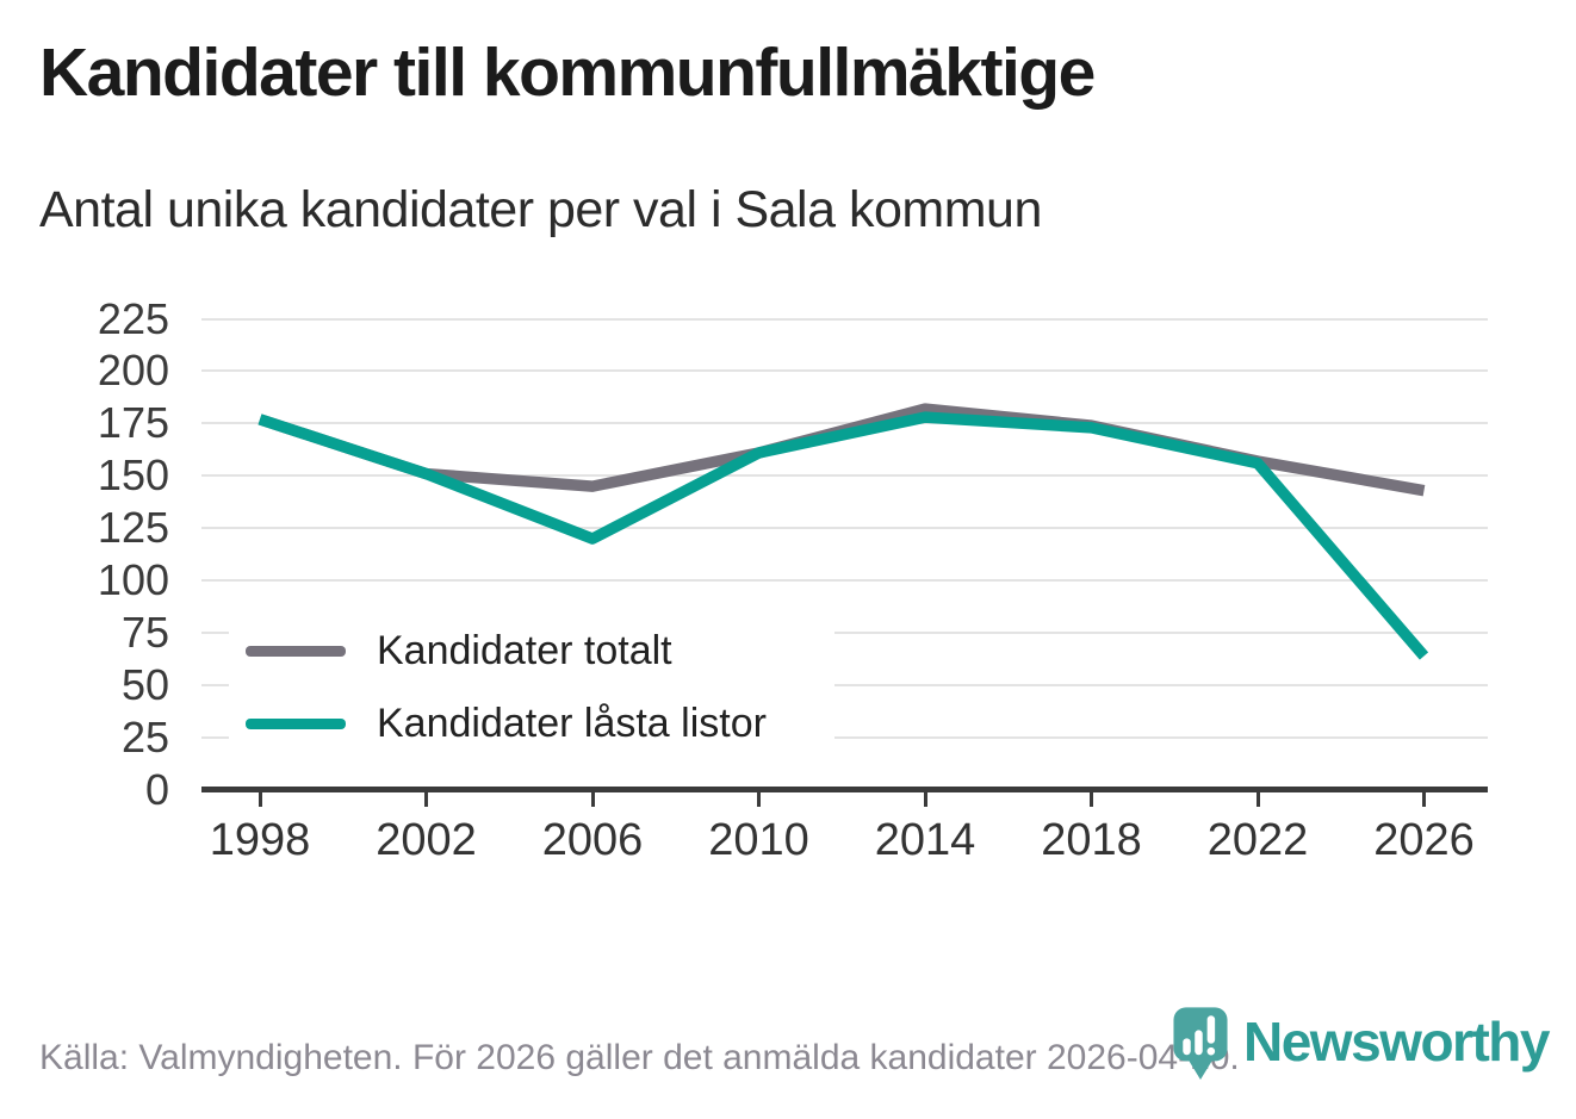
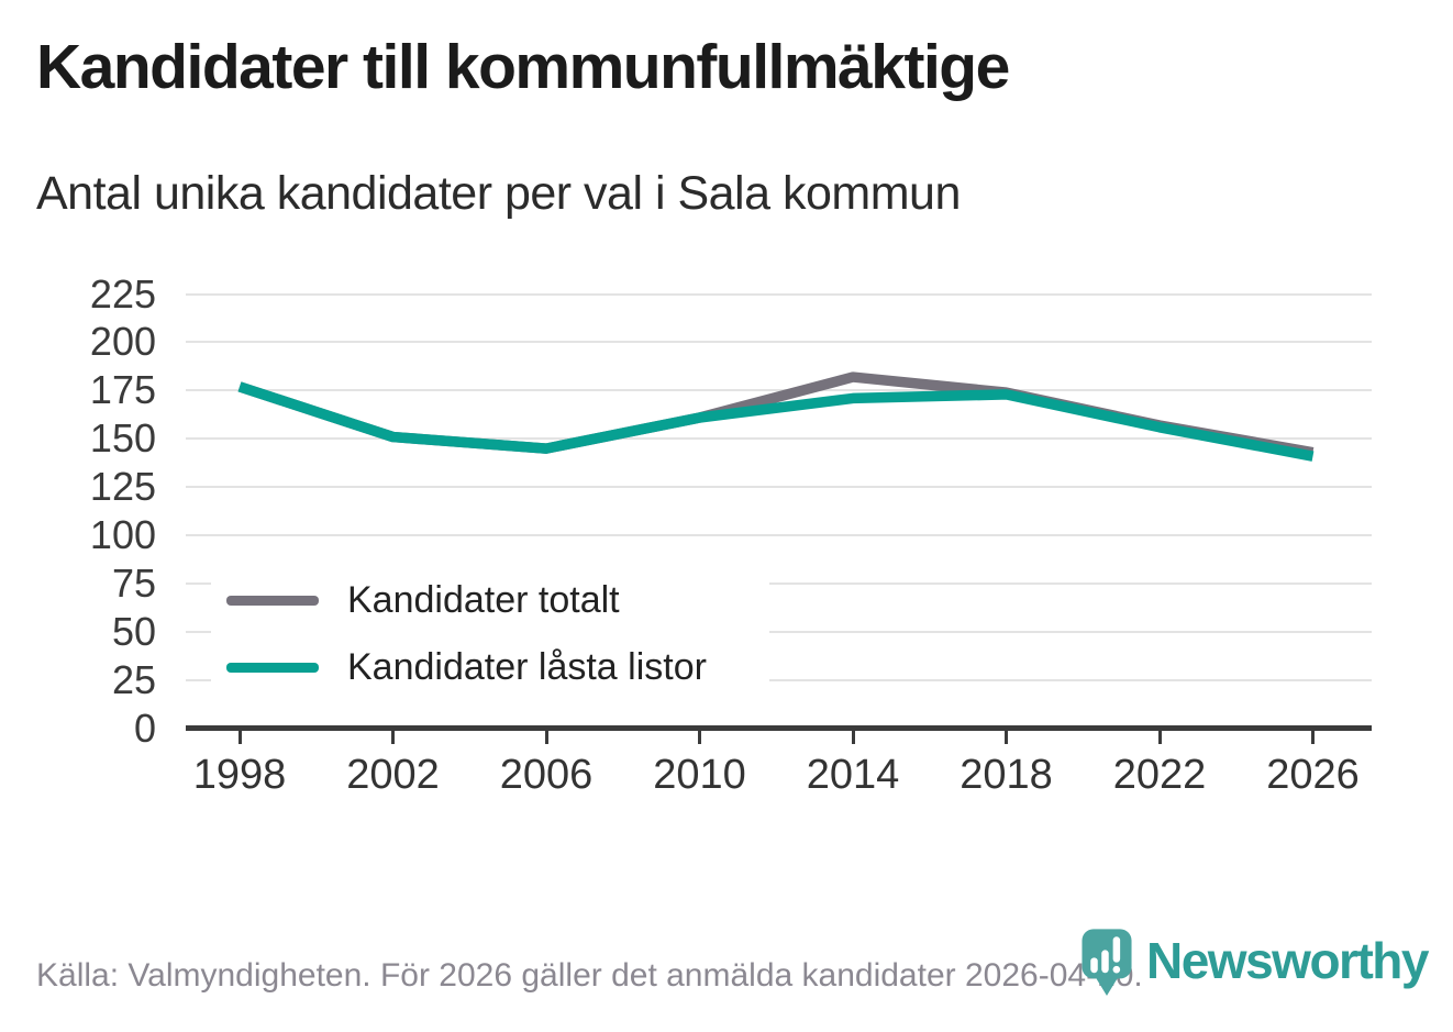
Kandidater låsta listor/2006: 120 -> 145
Kandidater låsta listor/2014: 178 -> 171
Kandidater låsta listor/2026: 64 -> 141
